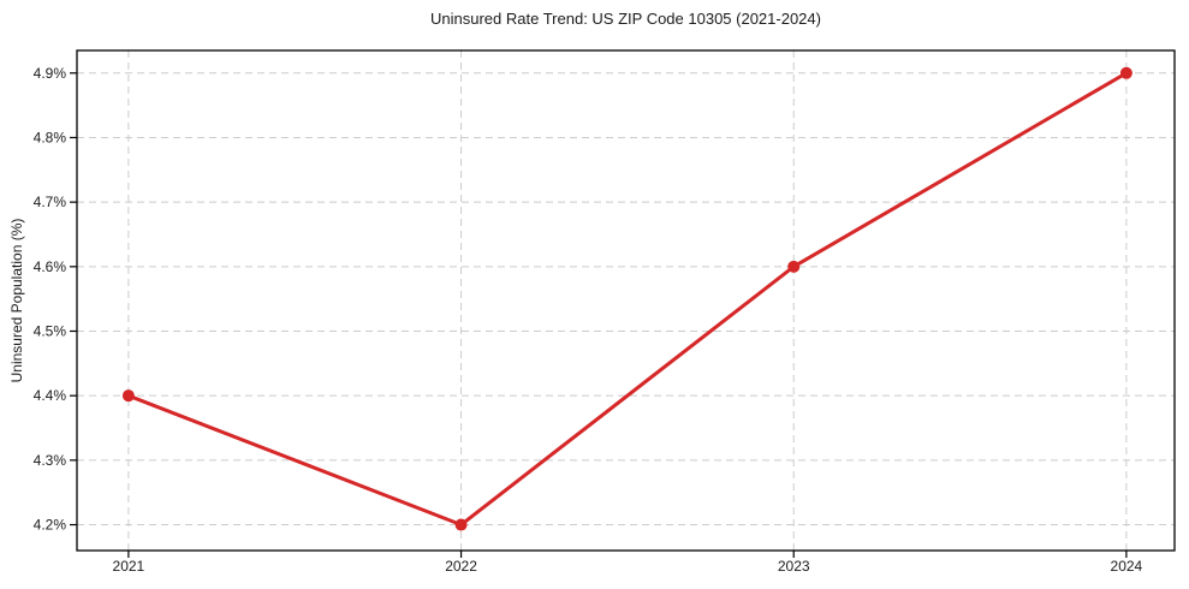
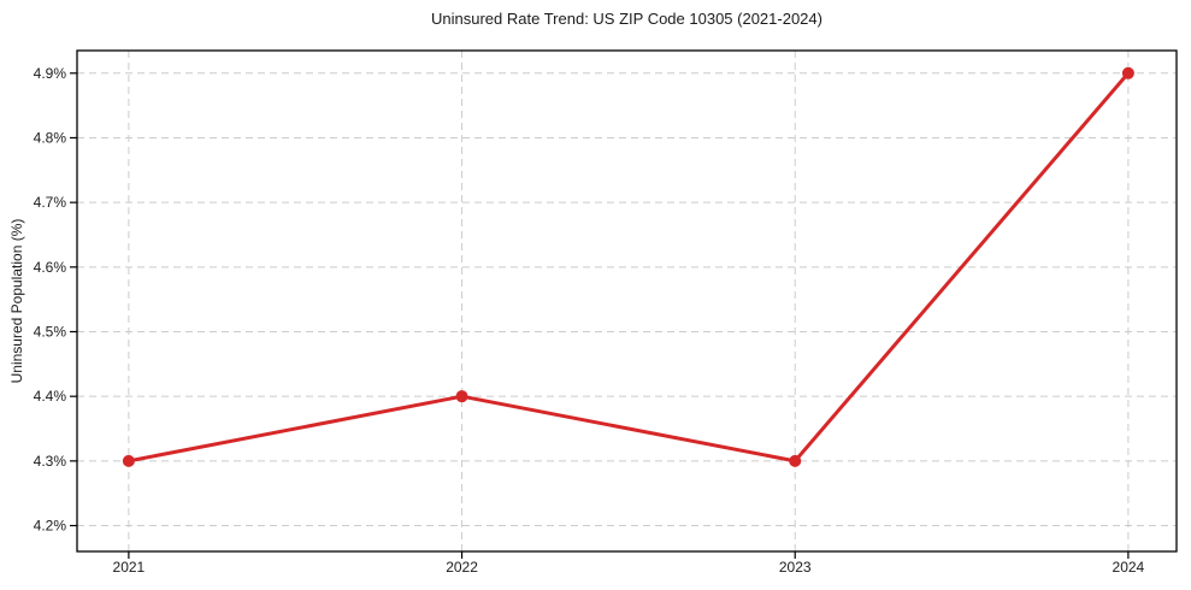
2021: 4.4% -> 4.3%
2022: 4.2% -> 4.4%
2023: 4.6% -> 4.3%
